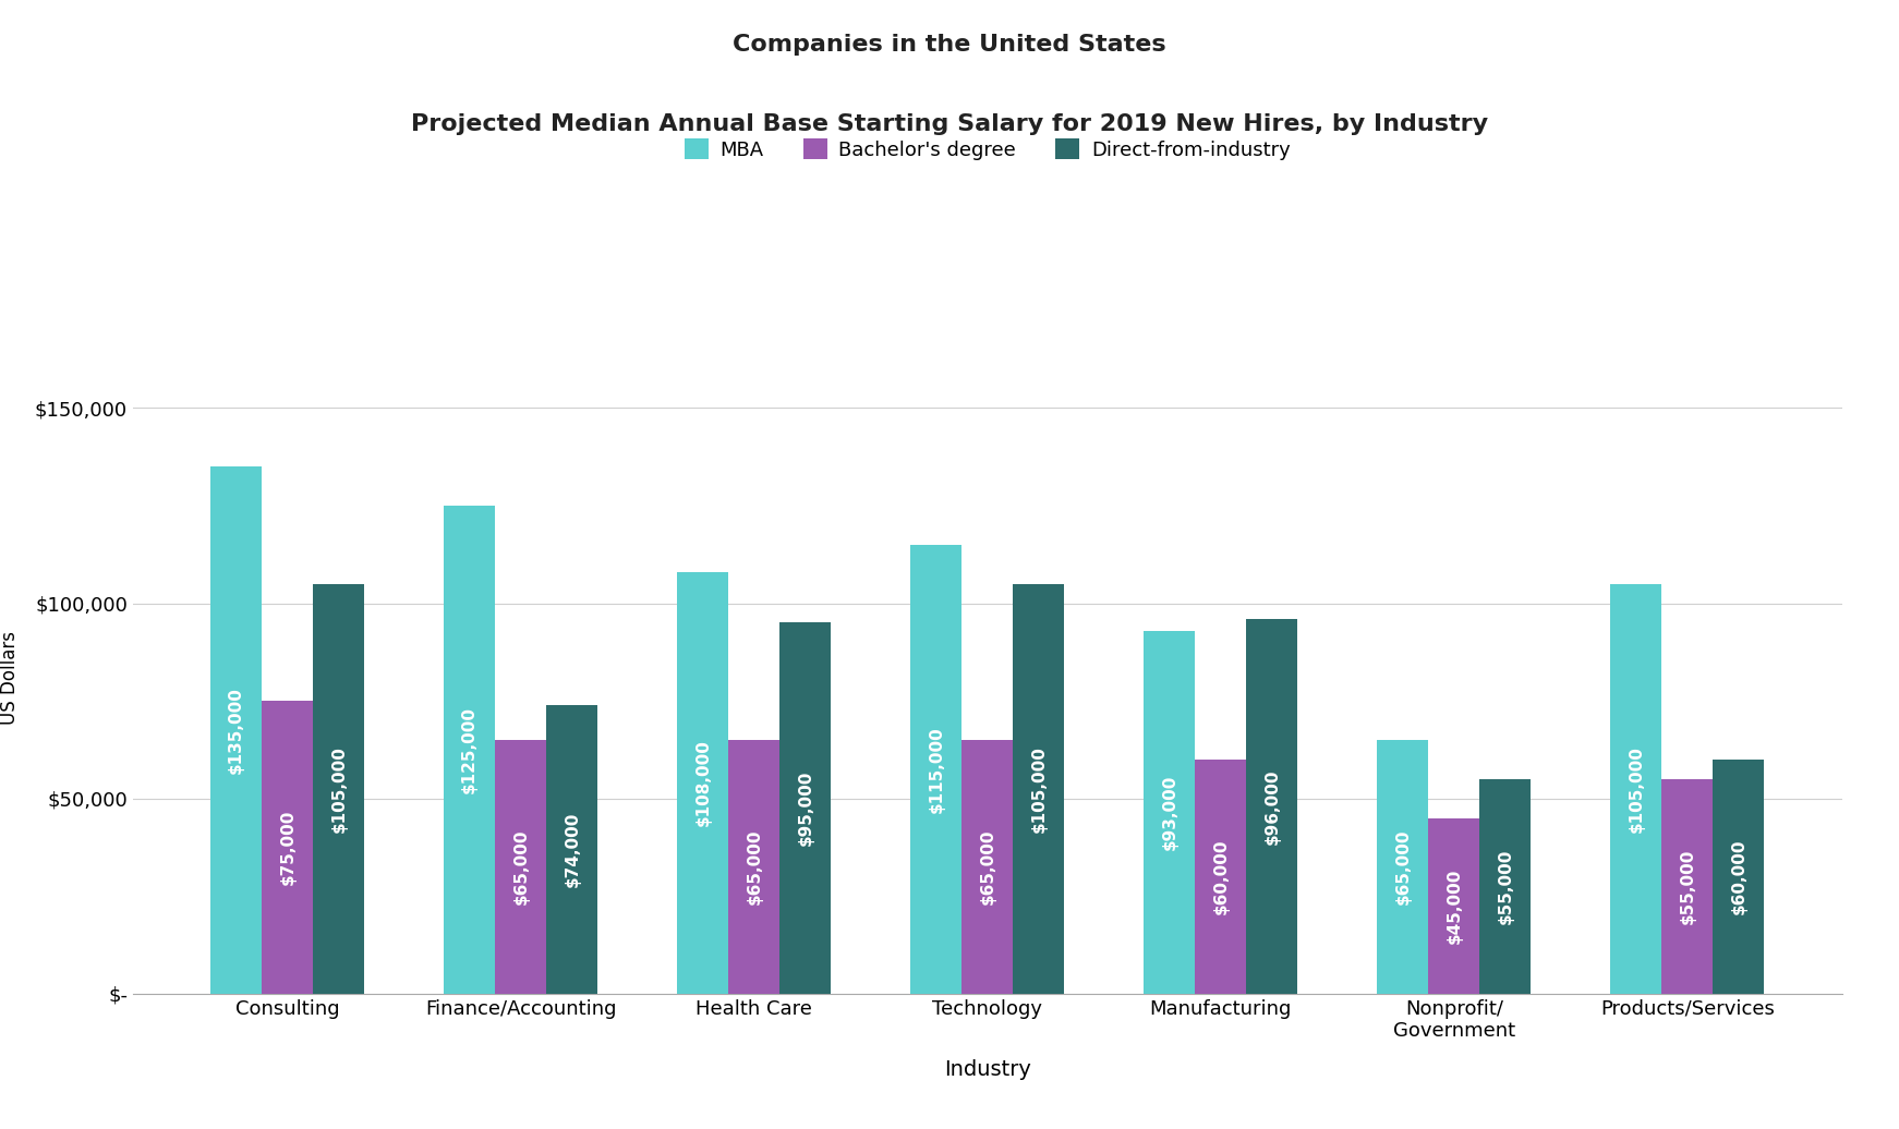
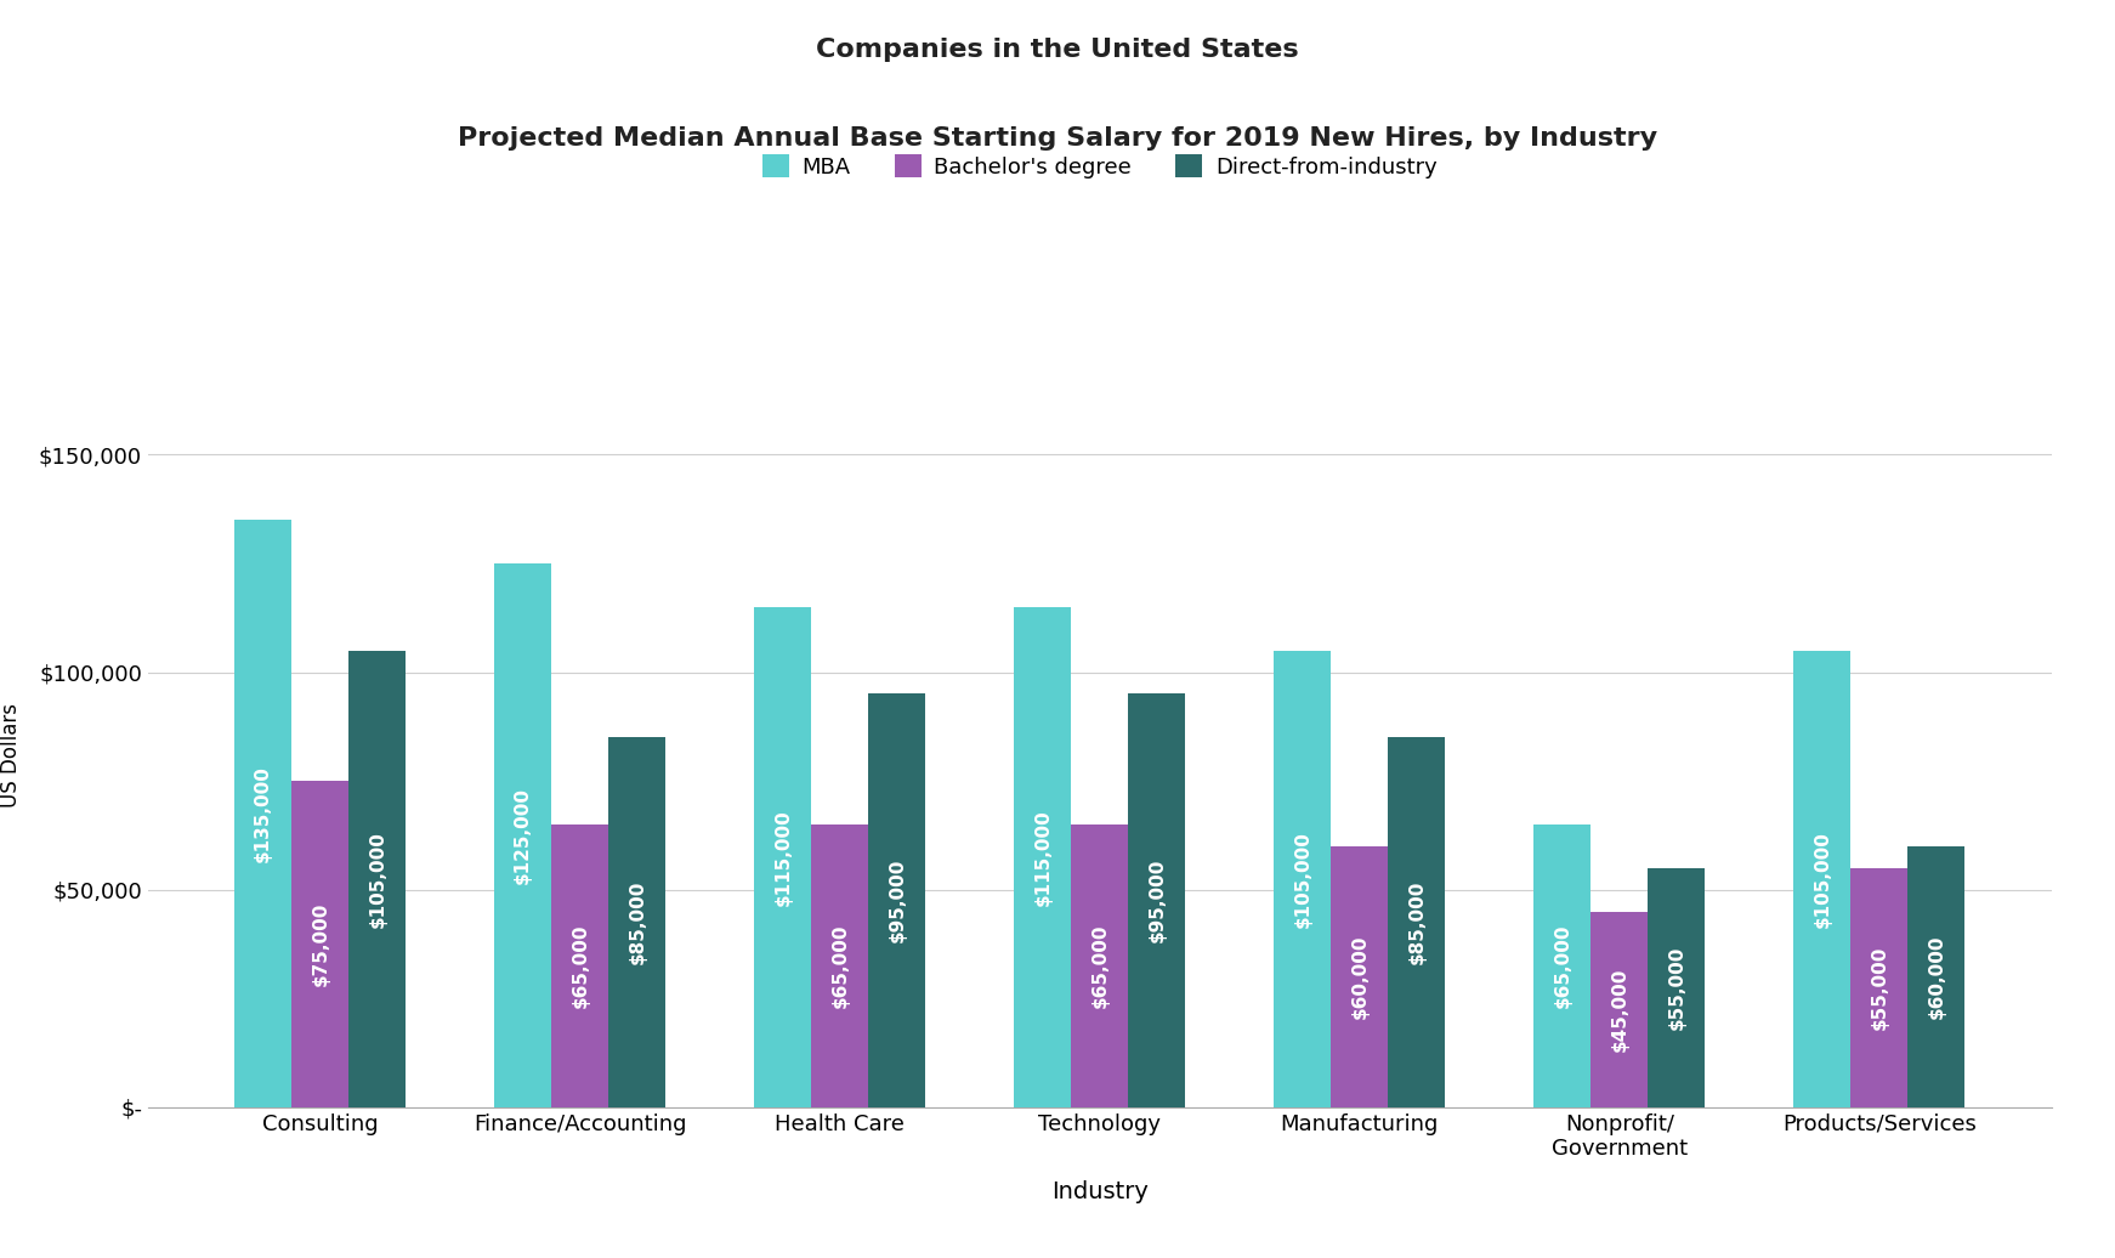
Direct-from-industry/Finance/Accounting: $74,000 -> $85,000
MBA/Health Care: $108,000 -> $115,000
Direct-from-industry/Technology: $105,000 -> $95,000
MBA/Manufacturing: $93,000 -> $105,000
Direct-from-industry/Manufacturing: $96,000 -> $85,000
